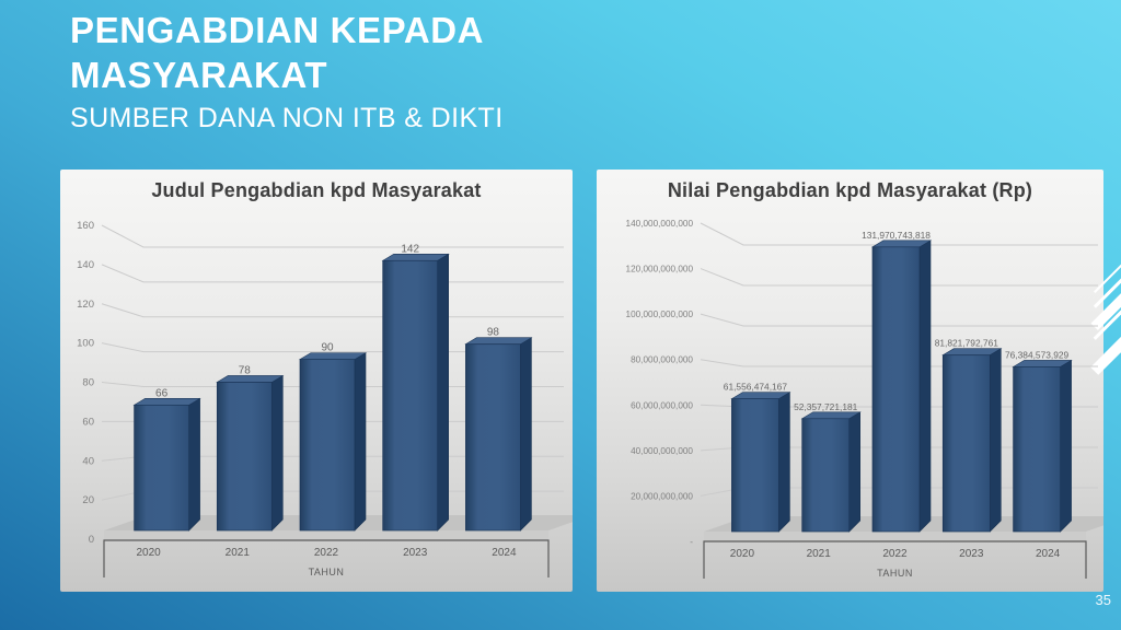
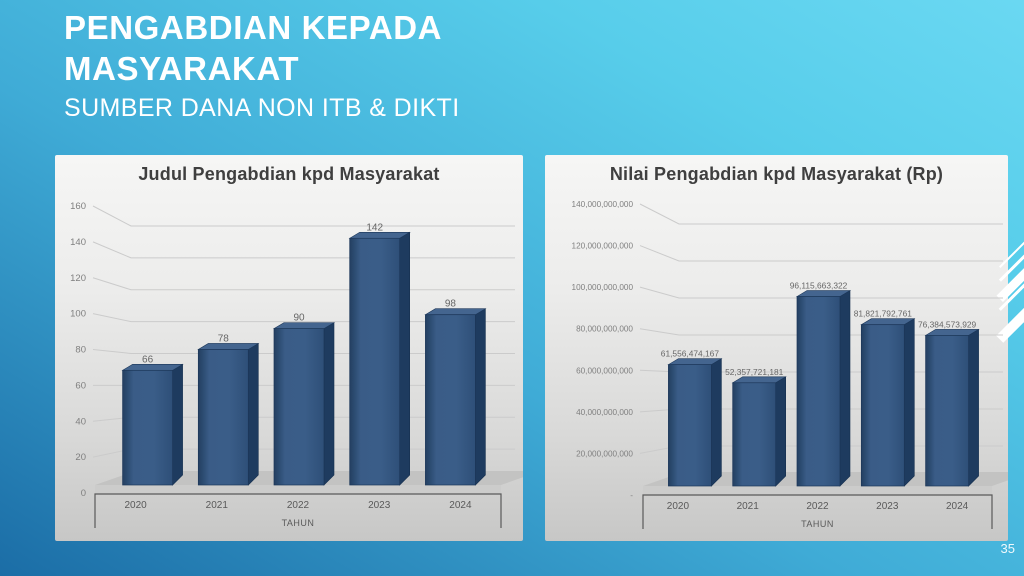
Nilai Pengabdian kpd Masyarakat (Rp)/2022: 131,970,743,818 -> 96,115,663,322
